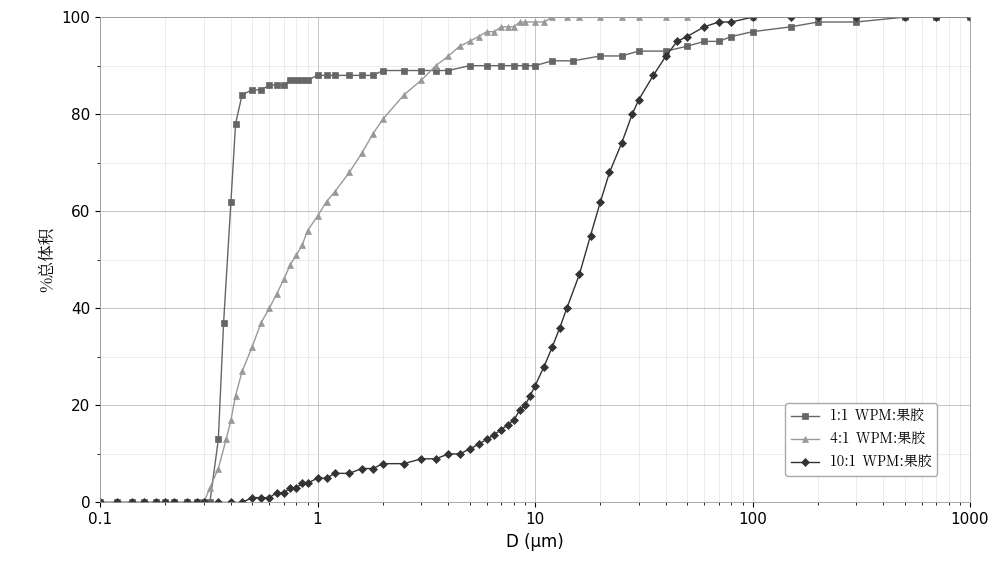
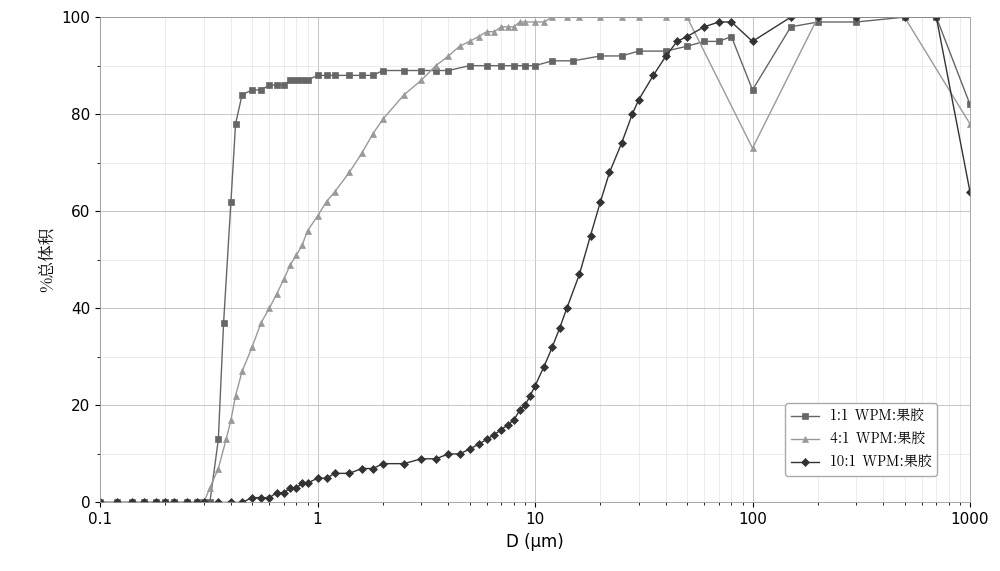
1:1 WPM:果胶/100: 97 -> 85
4:1 WPM:果胶/100: 100 -> 73
10:1 WPM:果胶/100: 100 -> 95
1:1 WPM:果胶/1000: 100 -> 82
4:1 WPM:果胶/1000: 100 -> 78
10:1 WPM:果胶/1000: 100 -> 64
